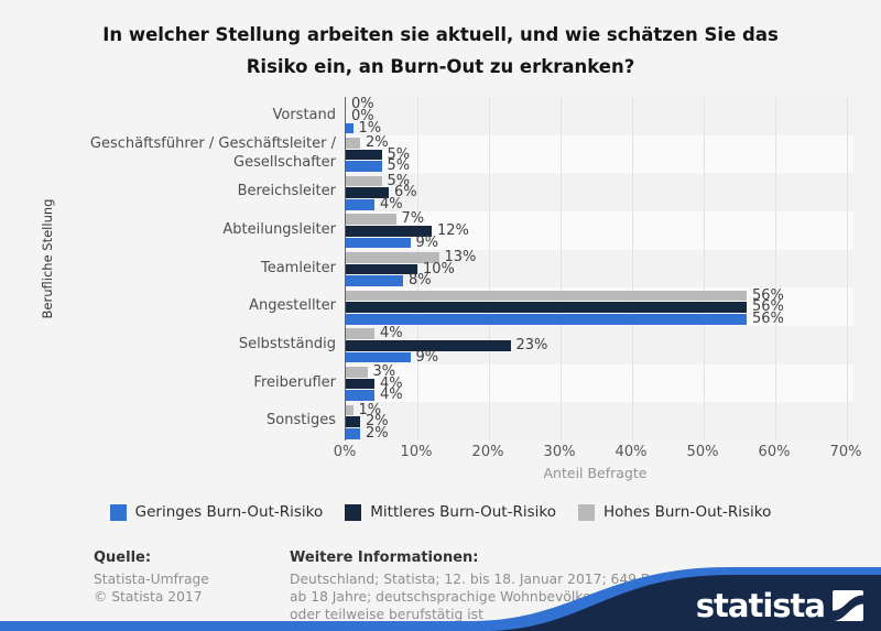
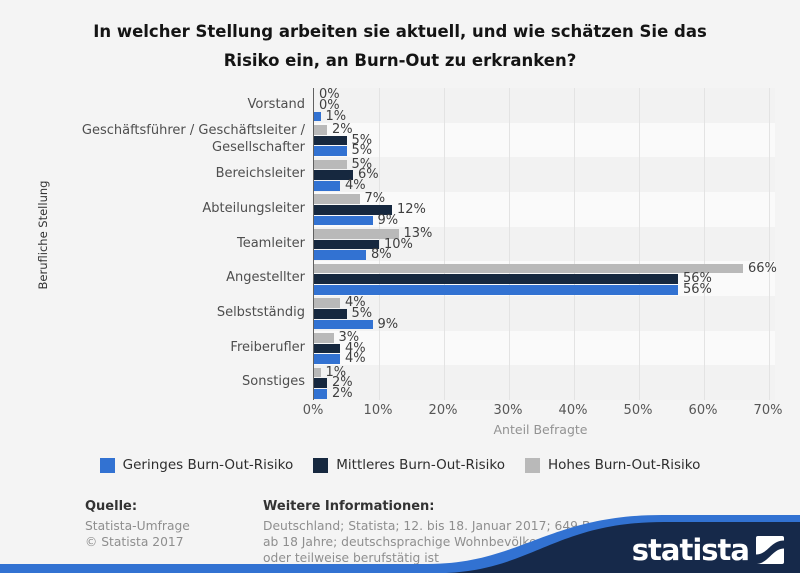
Hohes Burn-Out-Risiko/Angestellter: 56% -> 66%
Mittleres Burn-Out-Risiko/Selbstständig: 23% -> 5%
